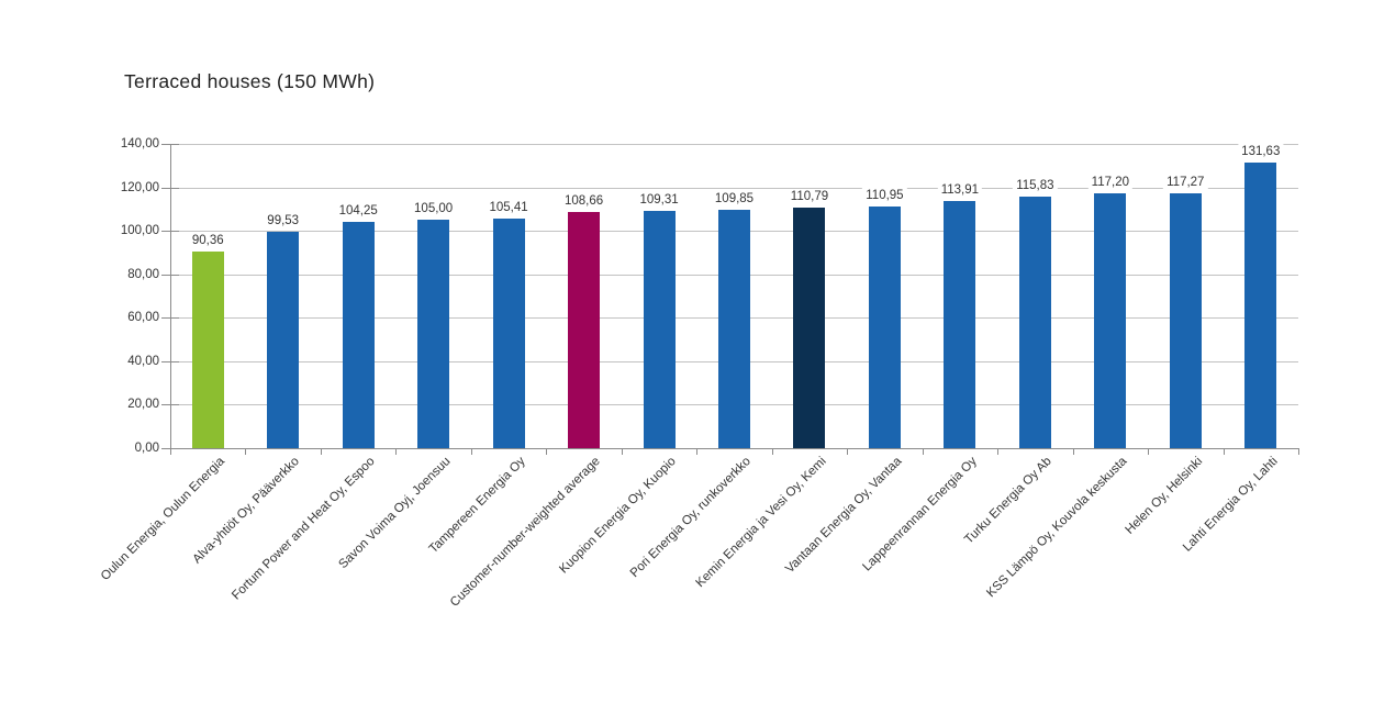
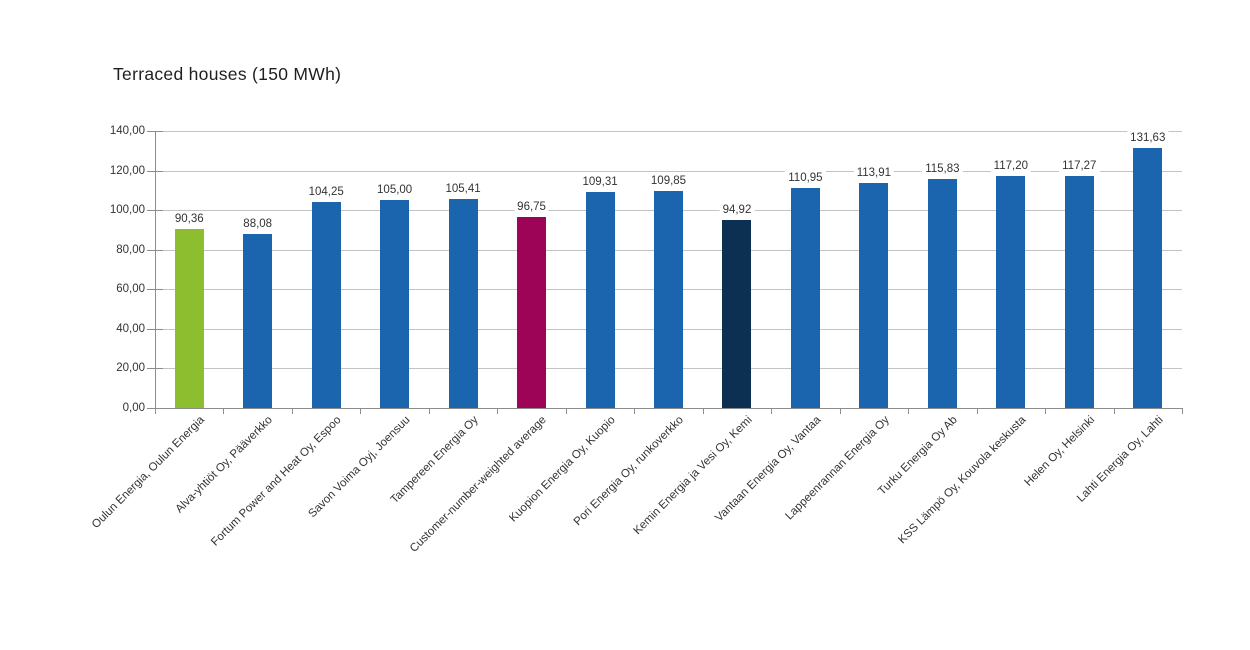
Alva-yhtiöt Oy, Pääverkko: 99,53 -> 88,08
Customer-number-weighted average: 108,66 -> 96,75
Kemin Energia ja Vesi Oy, Kemi: 110,79 -> 94,92
